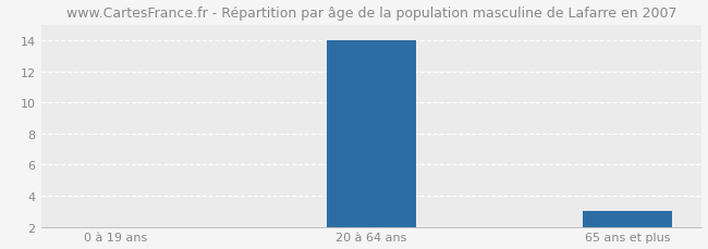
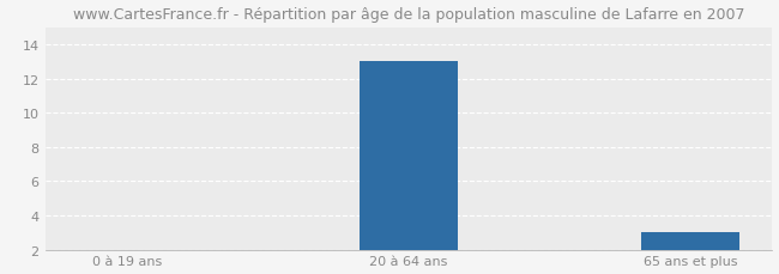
20 à 64 ans: 14 -> 13
